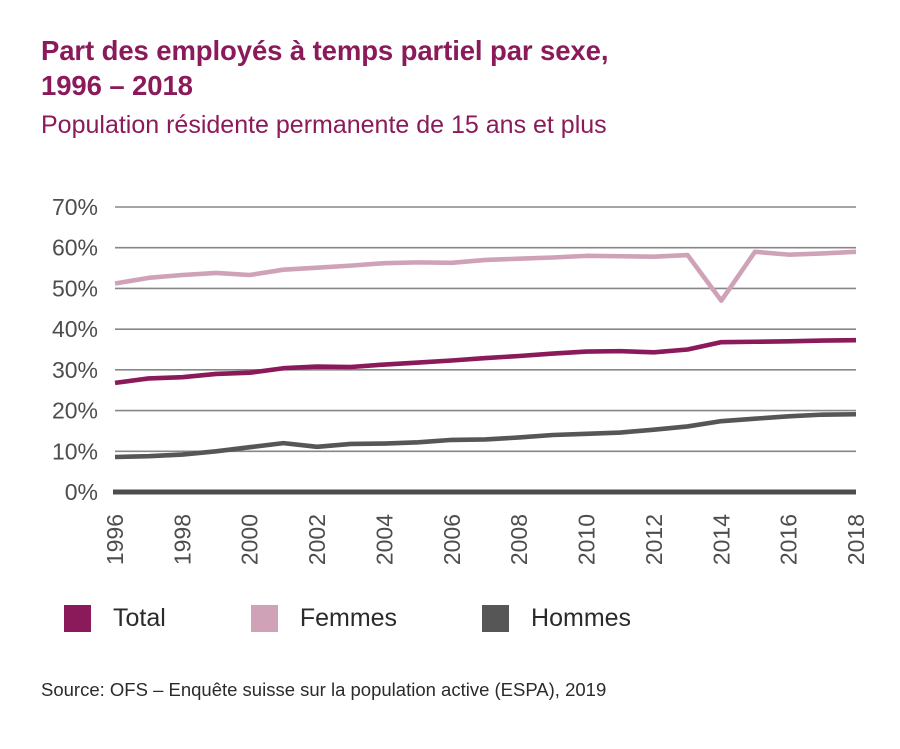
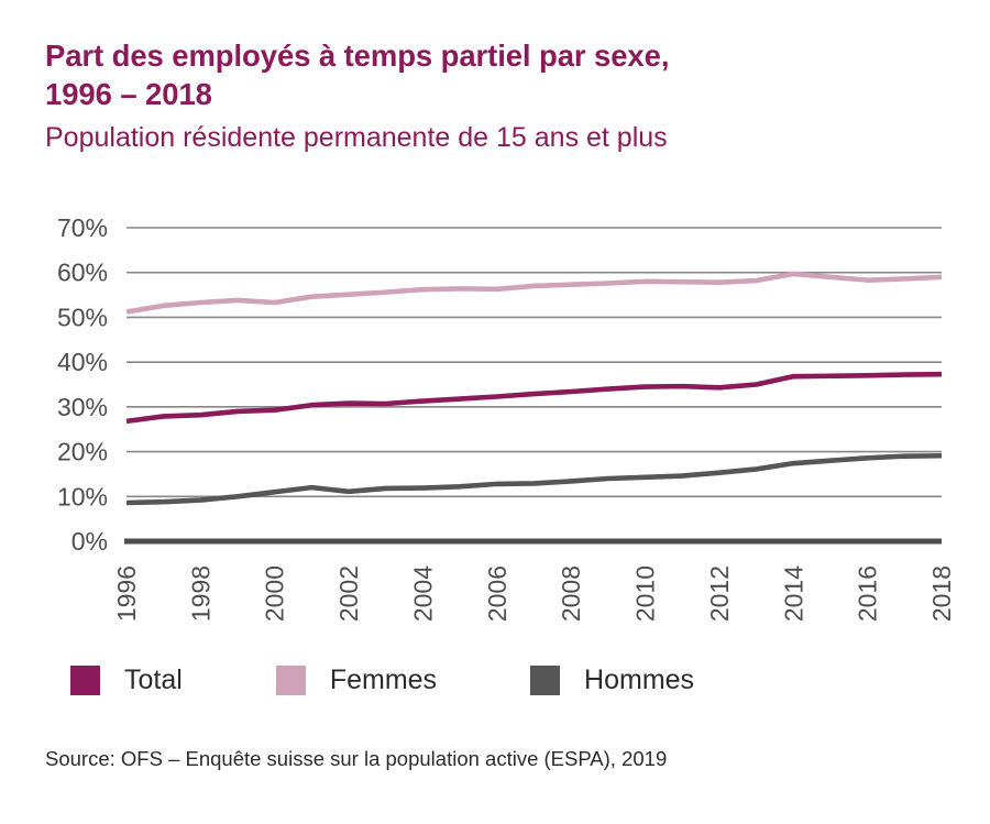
Femmes/2014: 47% -> 60%
